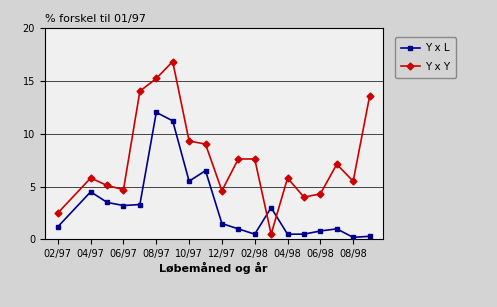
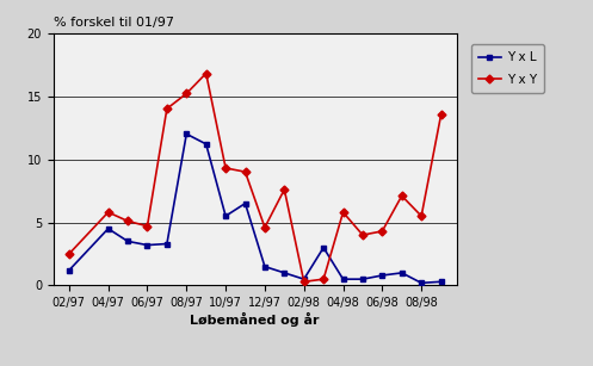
Y x Y/02/98: 7.6 -> 0.3
